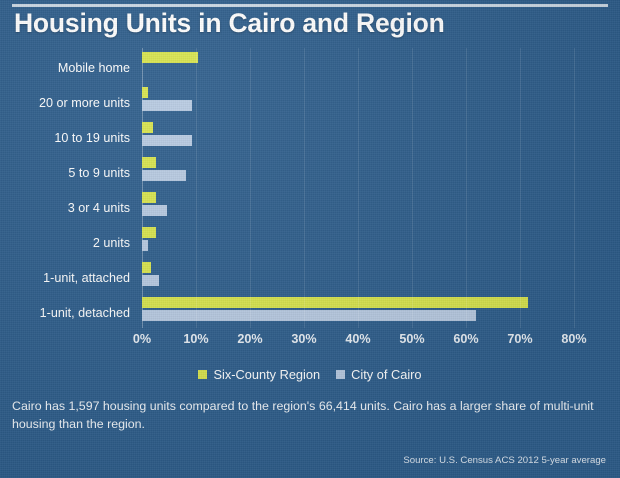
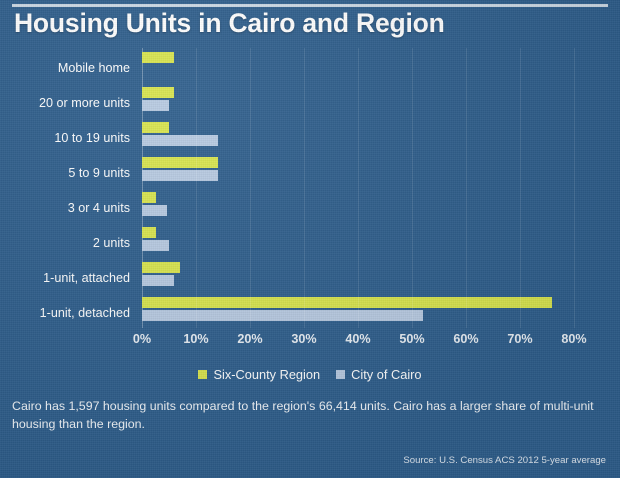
Six-County Region/Mobile home: 10% -> 6%
Six-County Region/20 or more units: 1% -> 6%
City of Cairo/20 or more units: 9% -> 5%
Six-County Region/10 to 19 units: 2% -> 5%
City of Cairo/10 to 19 units: 9% -> 14%
Six-County Region/5 to 9 units: 3% -> 14%
City of Cairo/5 to 9 units: 8% -> 14%
City of Cairo/2 units: 1% -> 5%
Six-County Region/1-unit, attached: 2% -> 7%
City of Cairo/1-unit, attached: 3% -> 6%
Six-County Region/1-unit, detached: 72% -> 76%
City of Cairo/1-unit, detached: 62% -> 52%
